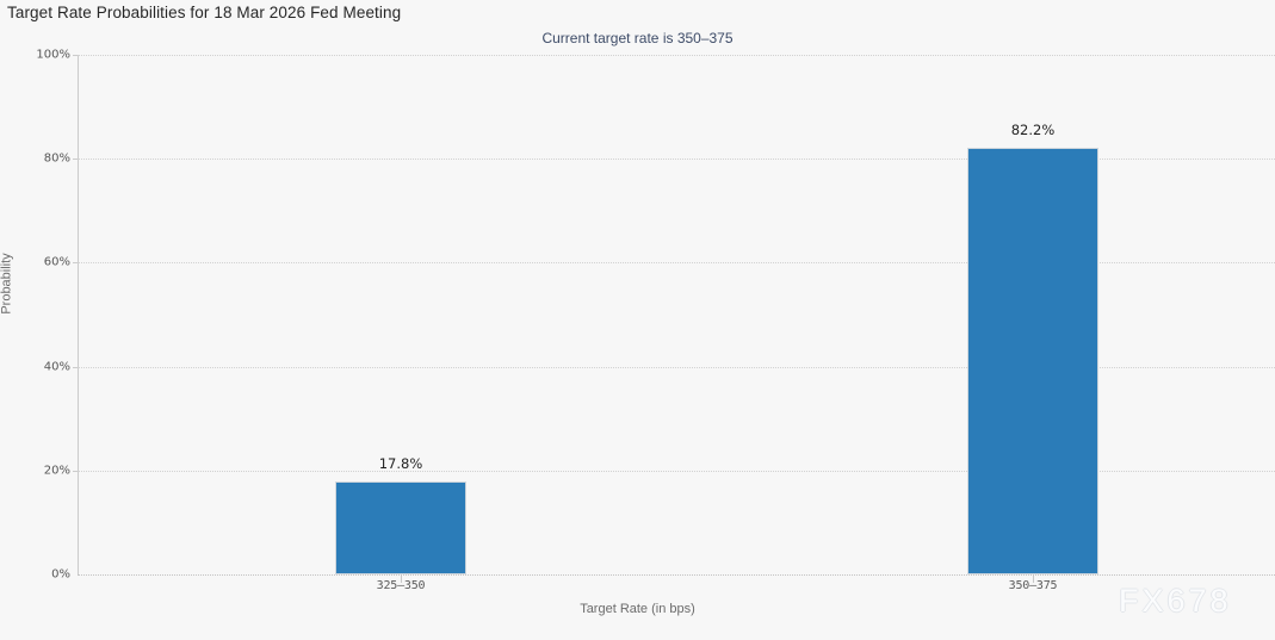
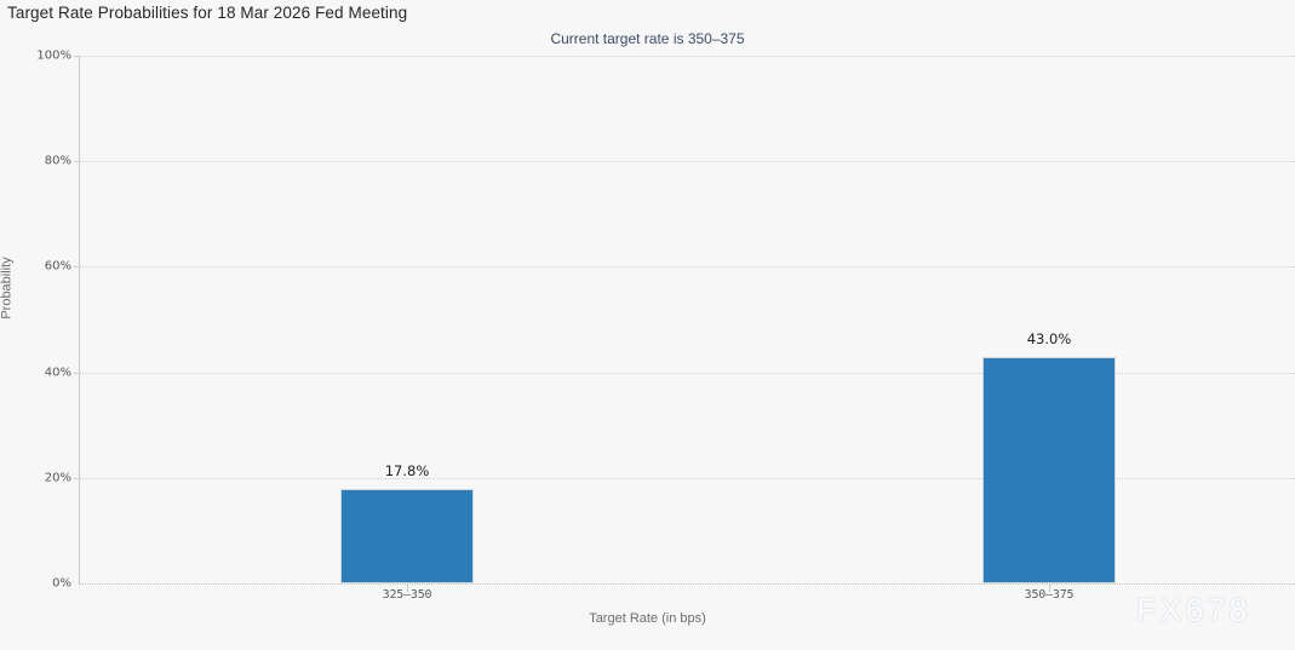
350–375: 82.2% -> 43.0%
